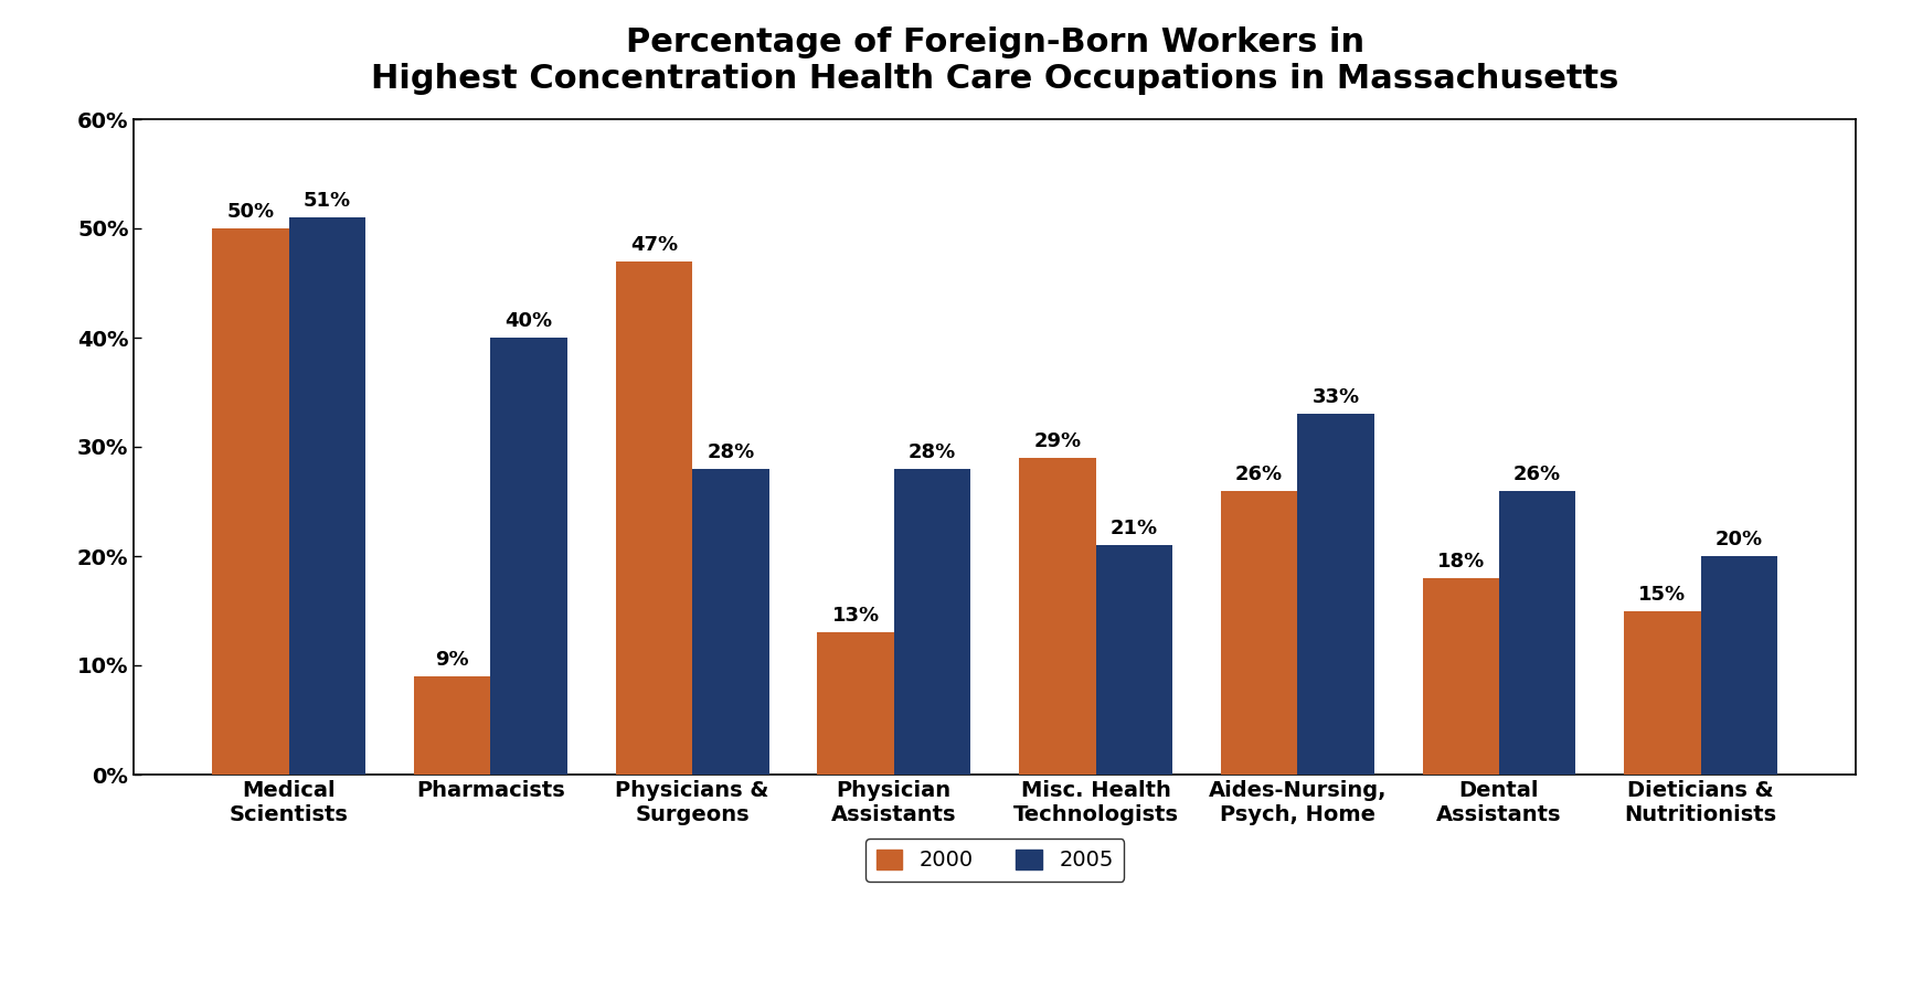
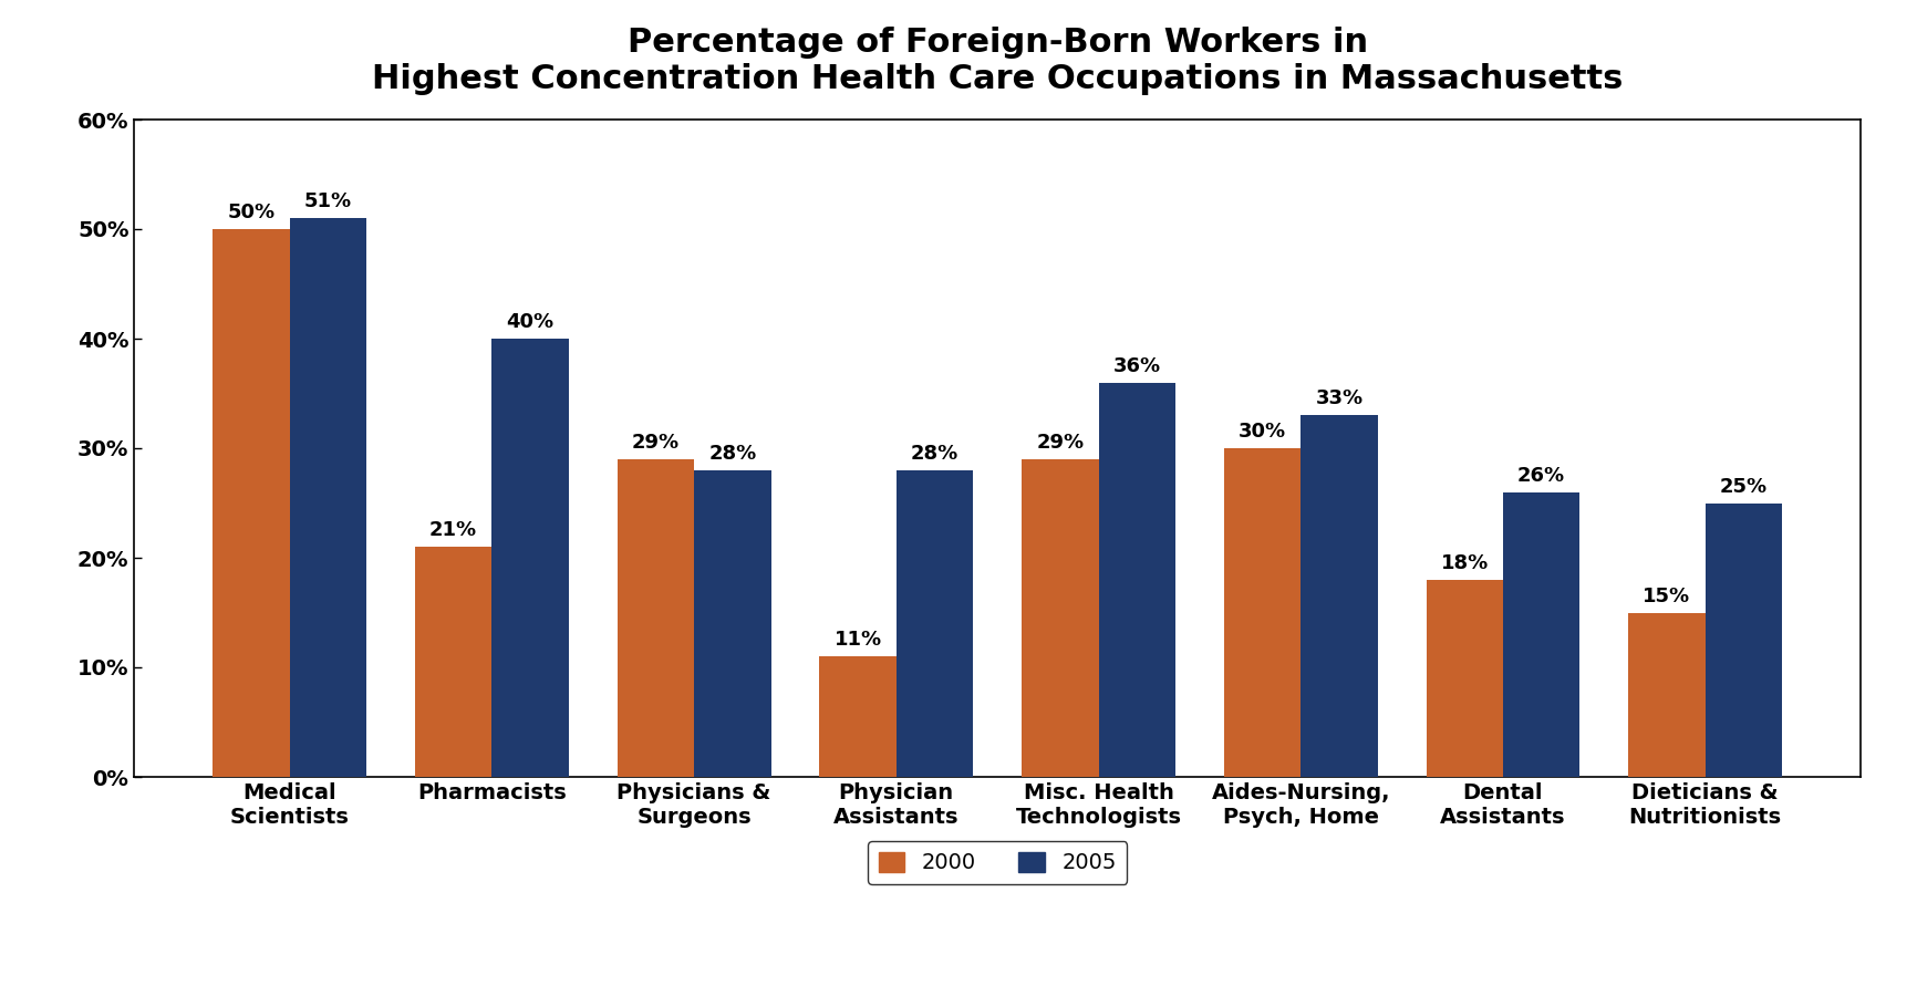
2000/Pharmacists: 9% -> 21%
2000/Physicians & Surgeons: 47% -> 29%
2000/Physician Assistants: 13% -> 11%
2005/Misc. Health Technologists: 21% -> 36%
2000/Aides-Nursing, Psych, Home: 26% -> 30%
2005/Dieticians & Nutritionists: 20% -> 25%
